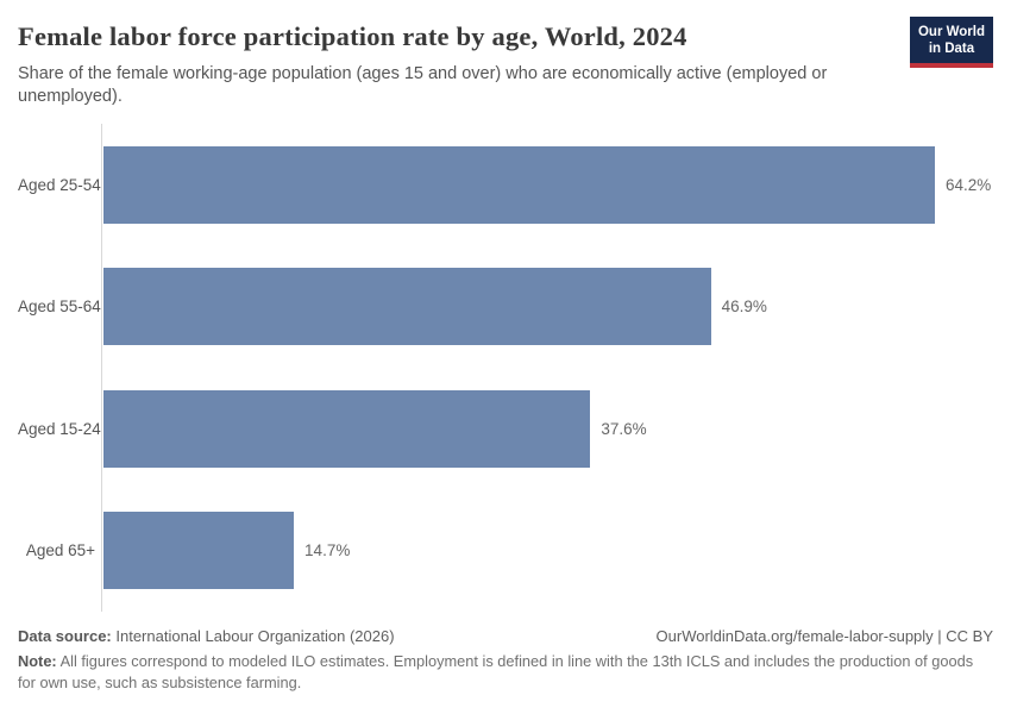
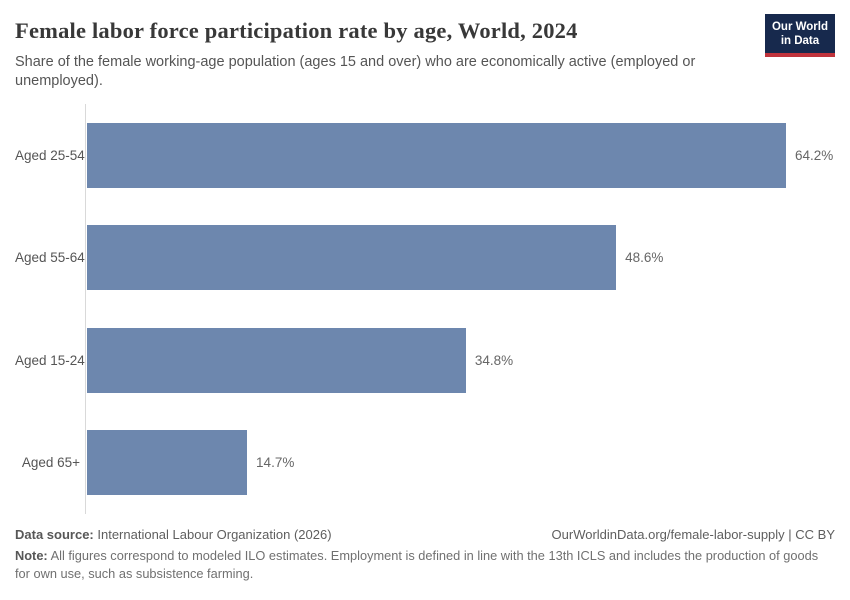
Aged 55-64: 46.9% -> 48.6%
Aged 15-24: 37.6% -> 34.8%
